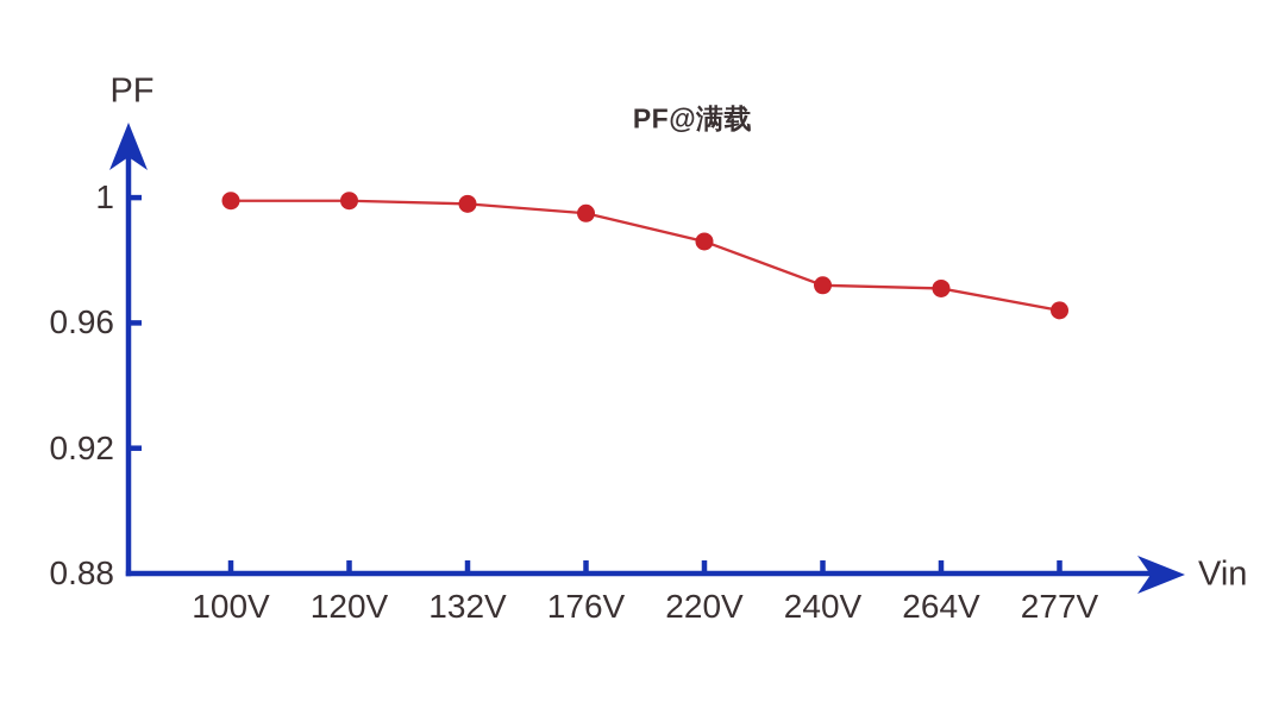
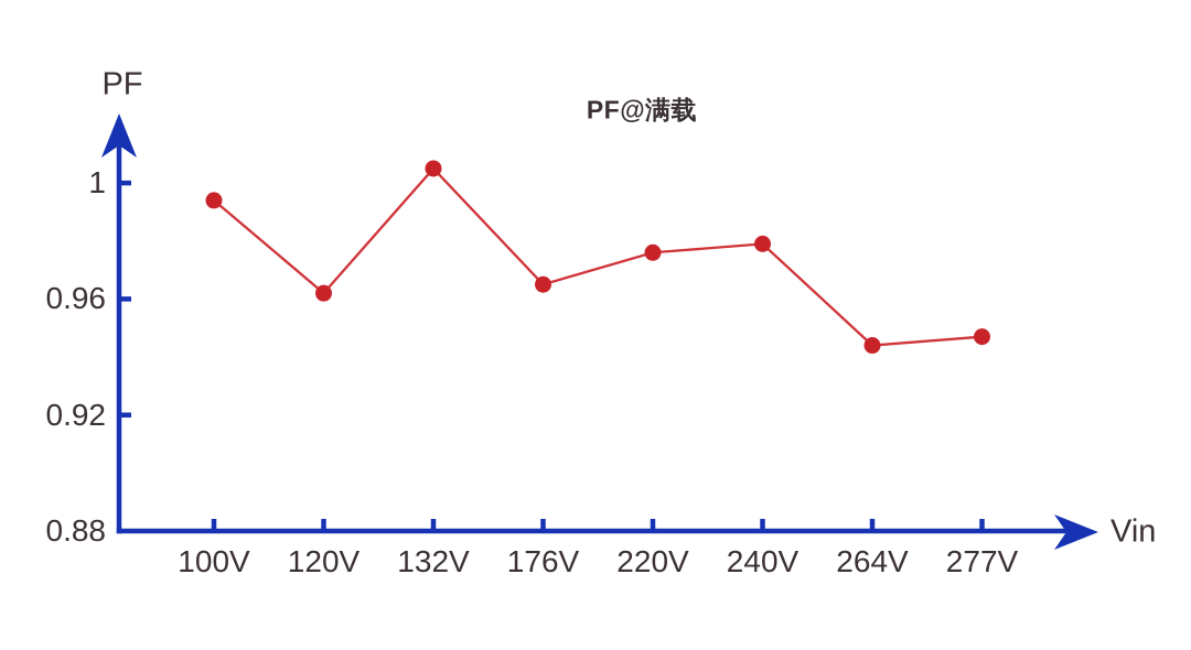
100V: 0.999 -> 0.994
120V: 0.999 -> 0.962
132V: 0.998 -> 1.005
176V: 0.995 -> 0.965
220V: 0.986 -> 0.976
240V: 0.972 -> 0.979
264V: 0.971 -> 0.944
277V: 0.964 -> 0.947
